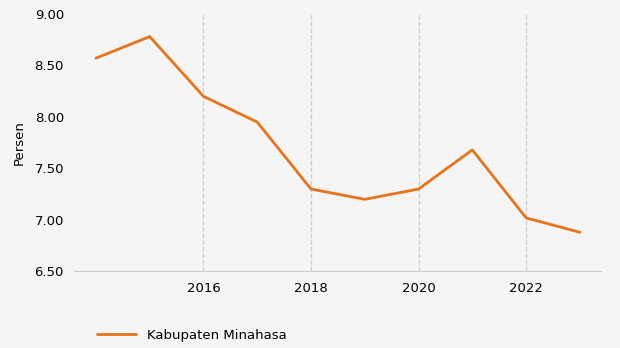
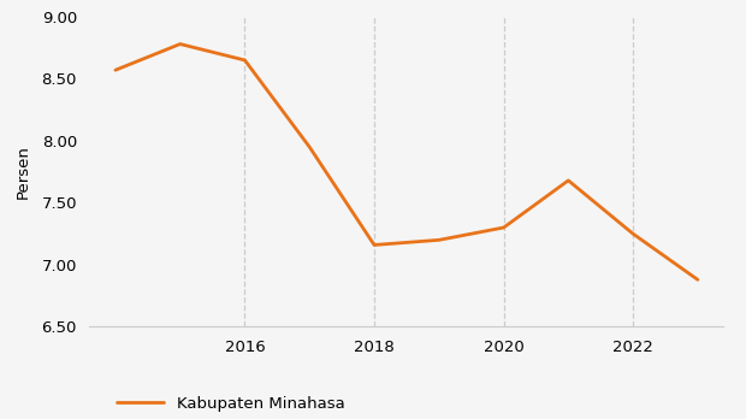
2016: 8.20 -> 8.65
2018: 7.30 -> 7.16
2022: 7.02 -> 7.25
